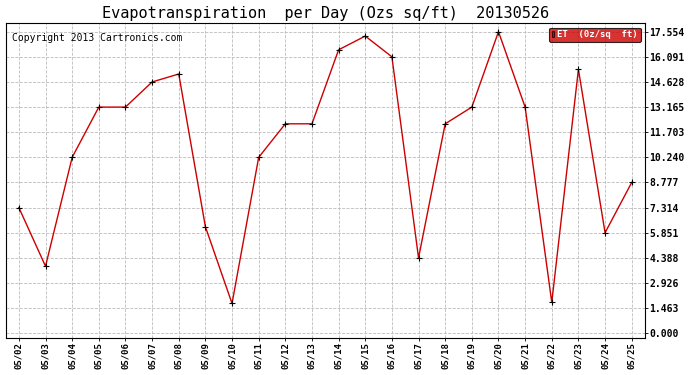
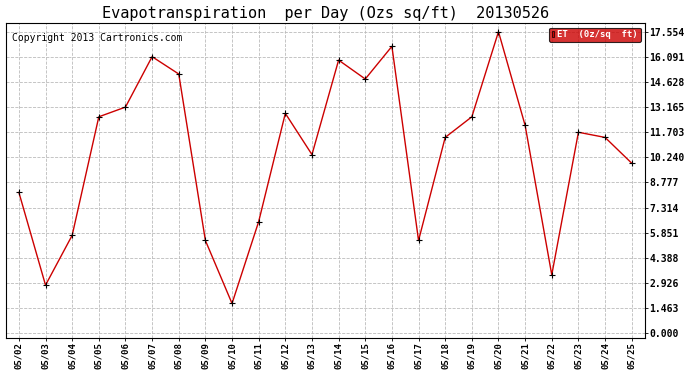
05/02: 7.3 -> 8.2
05/03: 3.9 -> 2.8
05/04: 10.2 -> 5.7
05/05: 13.2 -> 12.6
05/07: 14.6 -> 16.1
05/09: 6.2 -> 5.4
05/11: 10.2 -> 6.5
05/12: 12.2 -> 12.8
05/13: 12.2 -> 10.4
05/14: 16.5 -> 15.9
05/15: 17.3 -> 14.8
05/16: 16.1 -> 16.7
05/17: 4.4 -> 5.4
05/18: 12.2 -> 11.4
05/19: 13.2 -> 12.6
05/21: 13.2 -> 12.1
05/22: 1.8 -> 3.4
05/23: 15.4 -> 11.7
05/24: 5.9 -> 11.4
05/25: 8.8 -> 9.9
